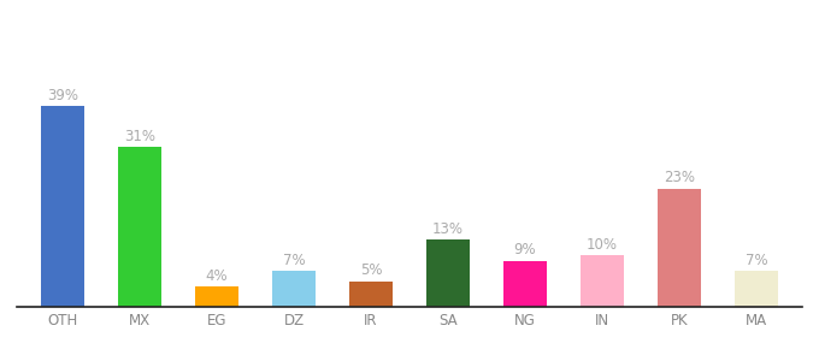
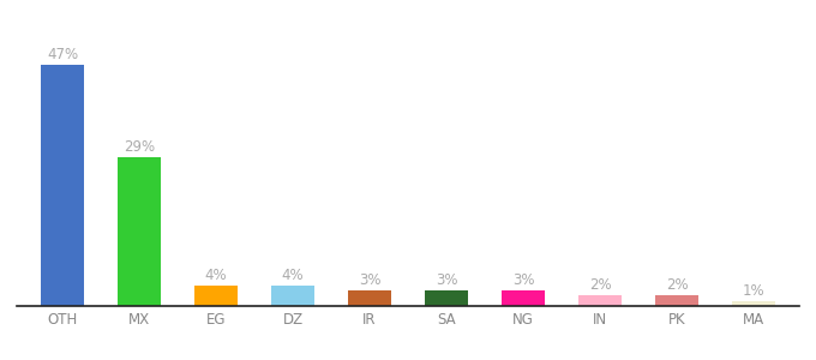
OTH: 39% -> 47%
MX: 31% -> 29%
DZ: 7% -> 4%
IR: 5% -> 3%
SA: 13% -> 3%
NG: 9% -> 3%
IN: 10% -> 2%
PK: 23% -> 2%
MA: 7% -> 1%
